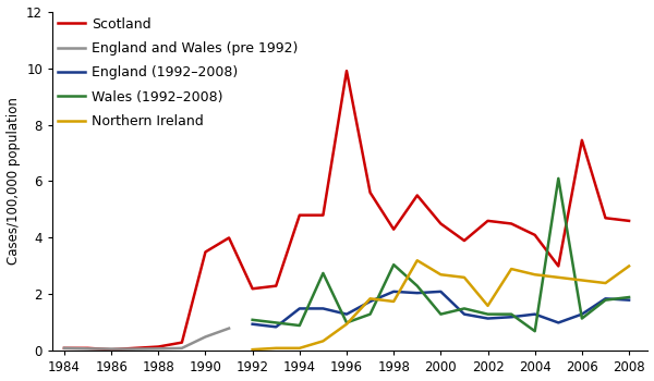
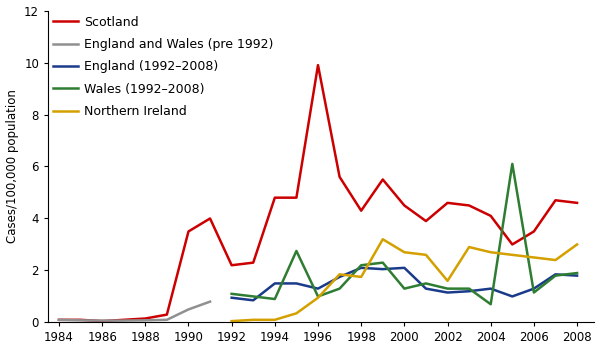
Wales (1992–2008)/1998: 3.05 -> 2.20
Scotland/2006: 7.45 -> 3.50
